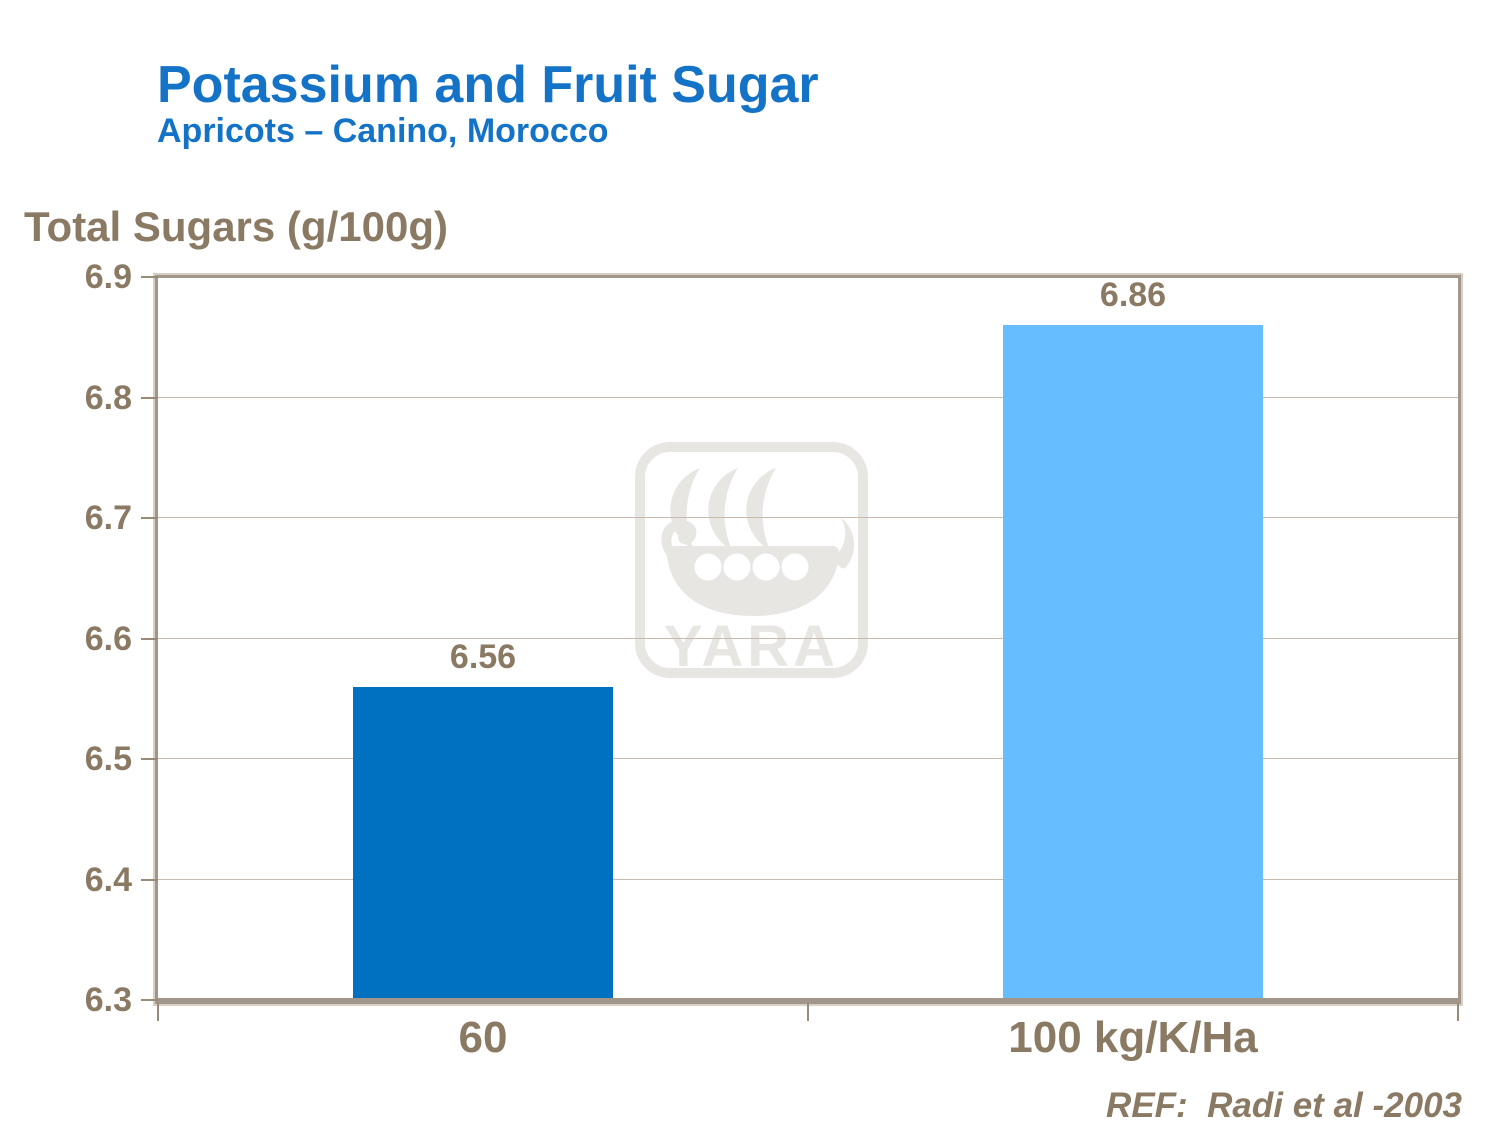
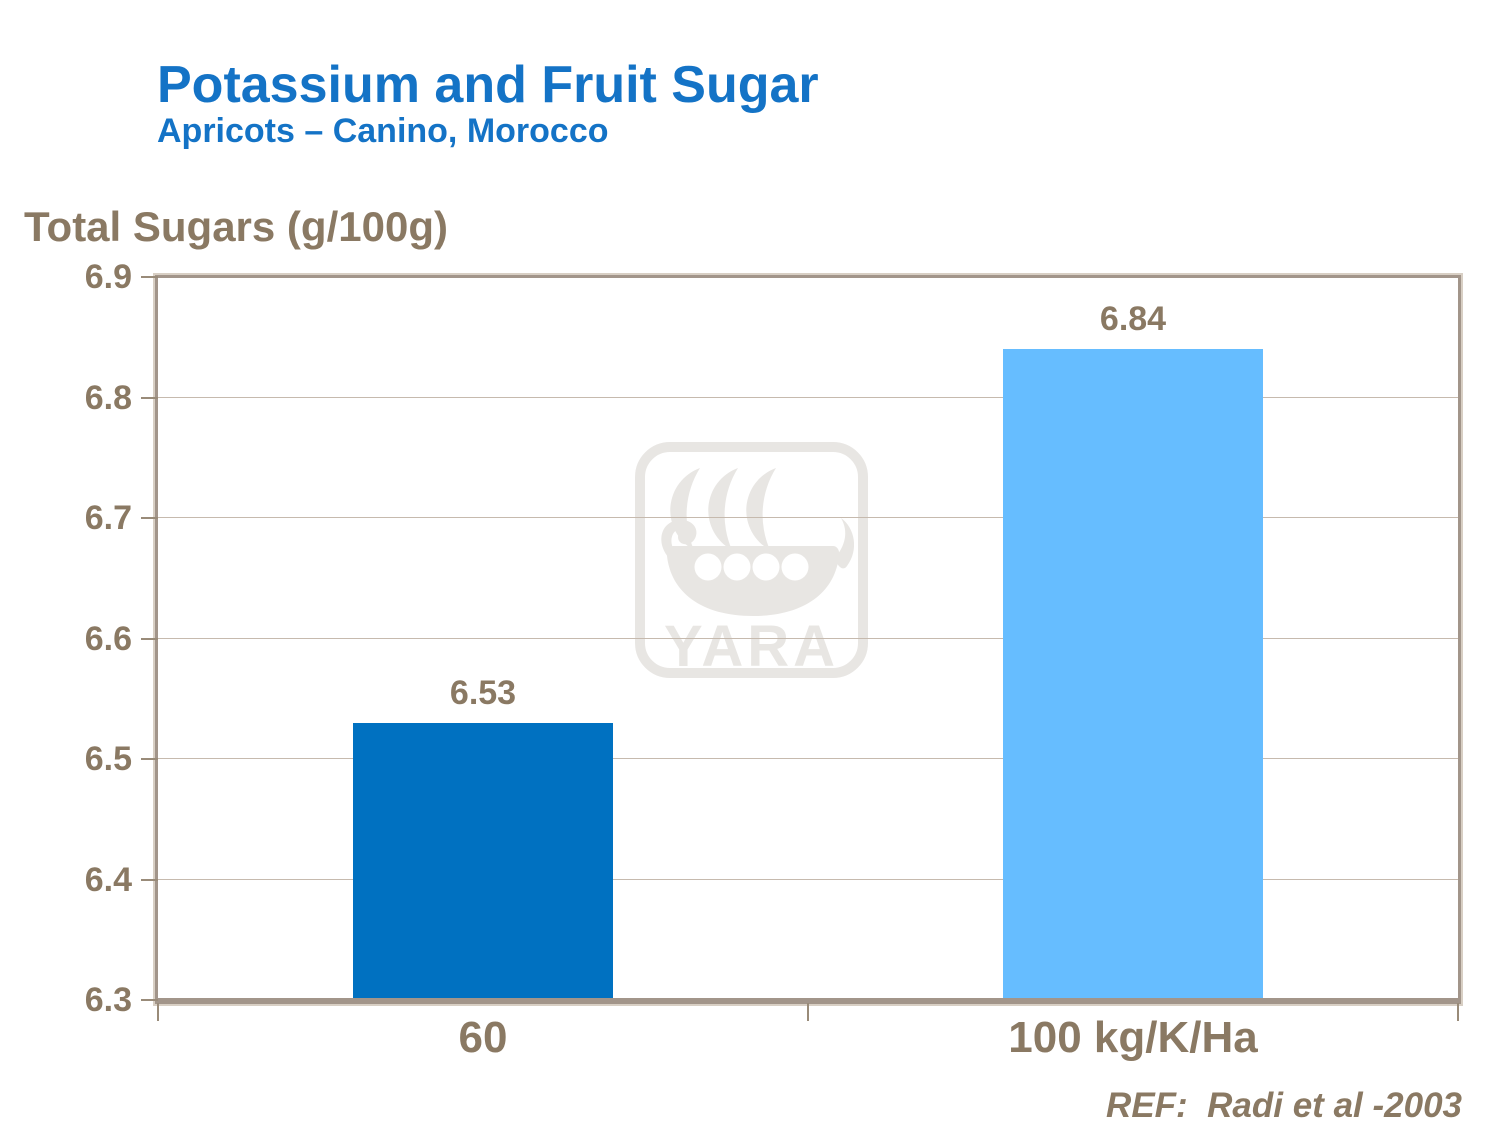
60: 6.56 -> 6.53
100 kg/K/Ha: 6.86 -> 6.84
